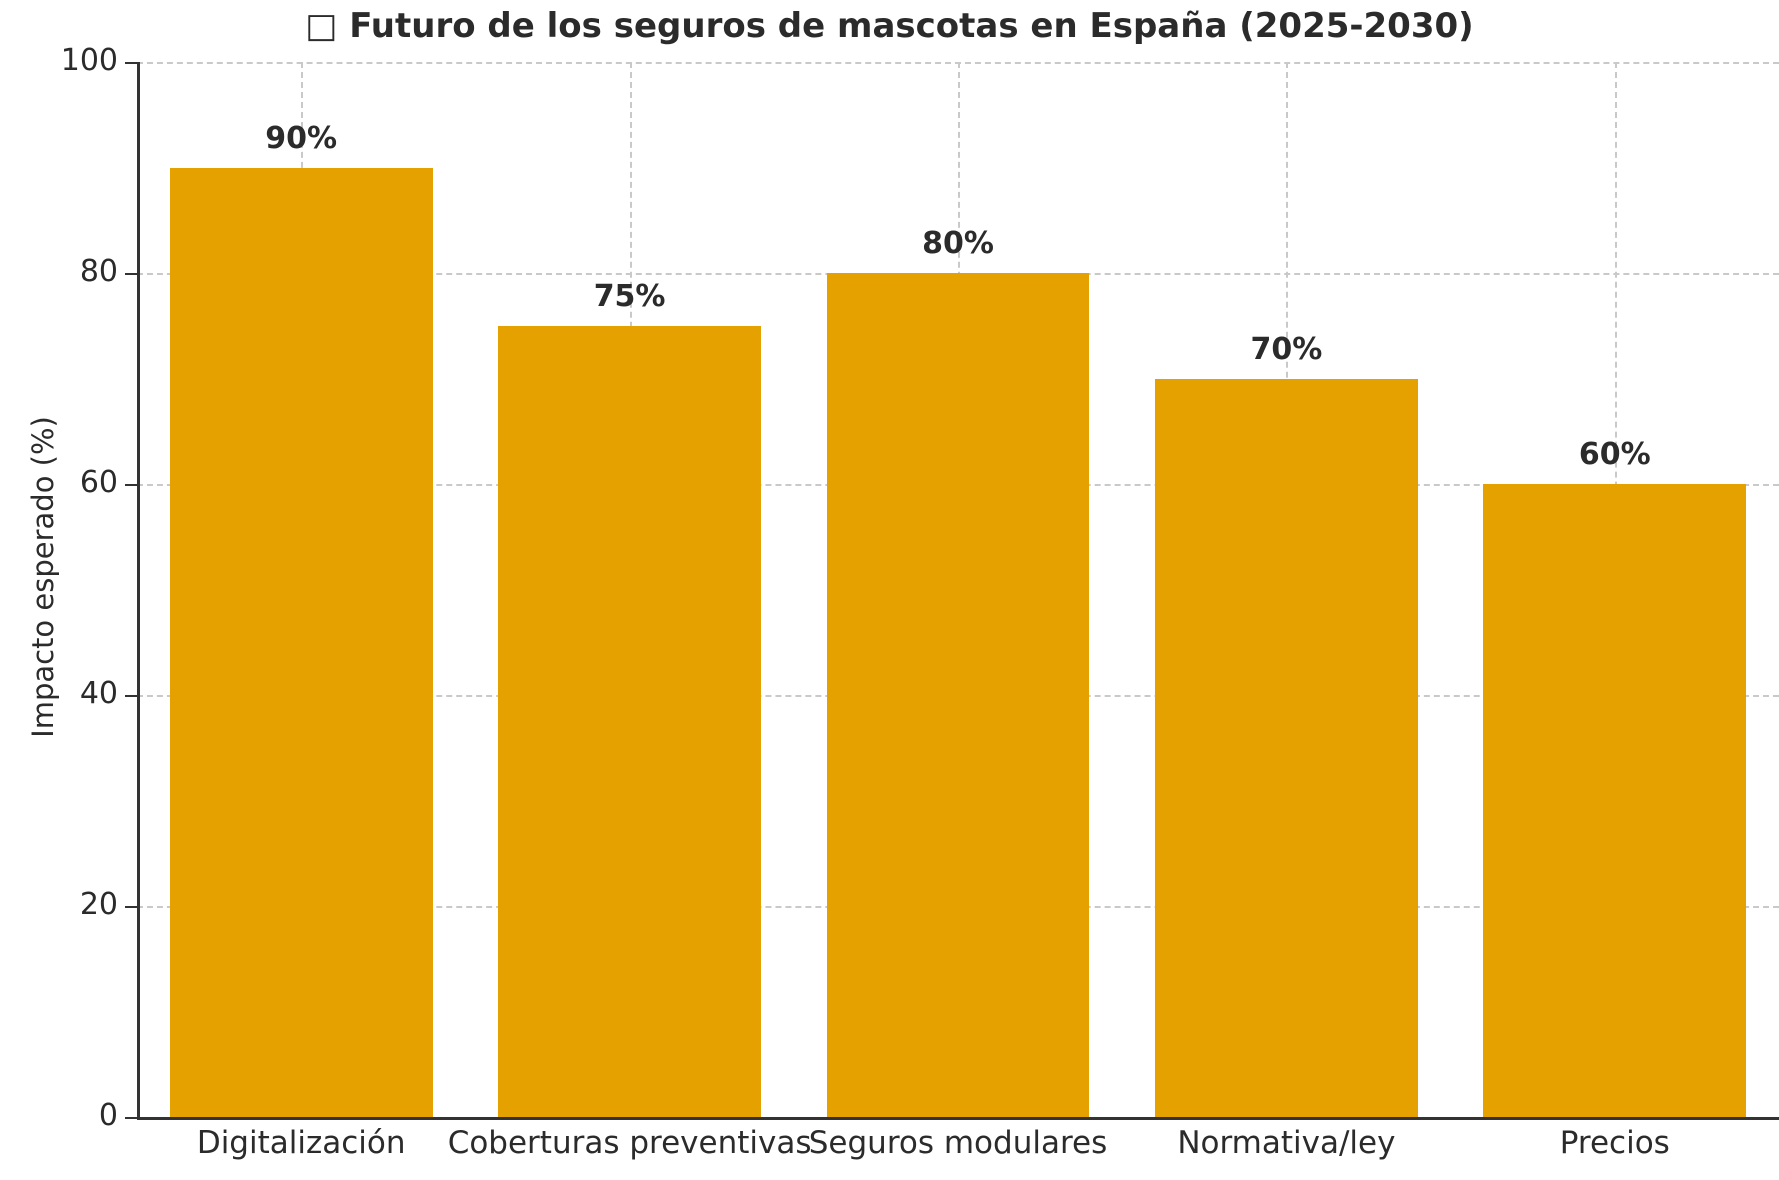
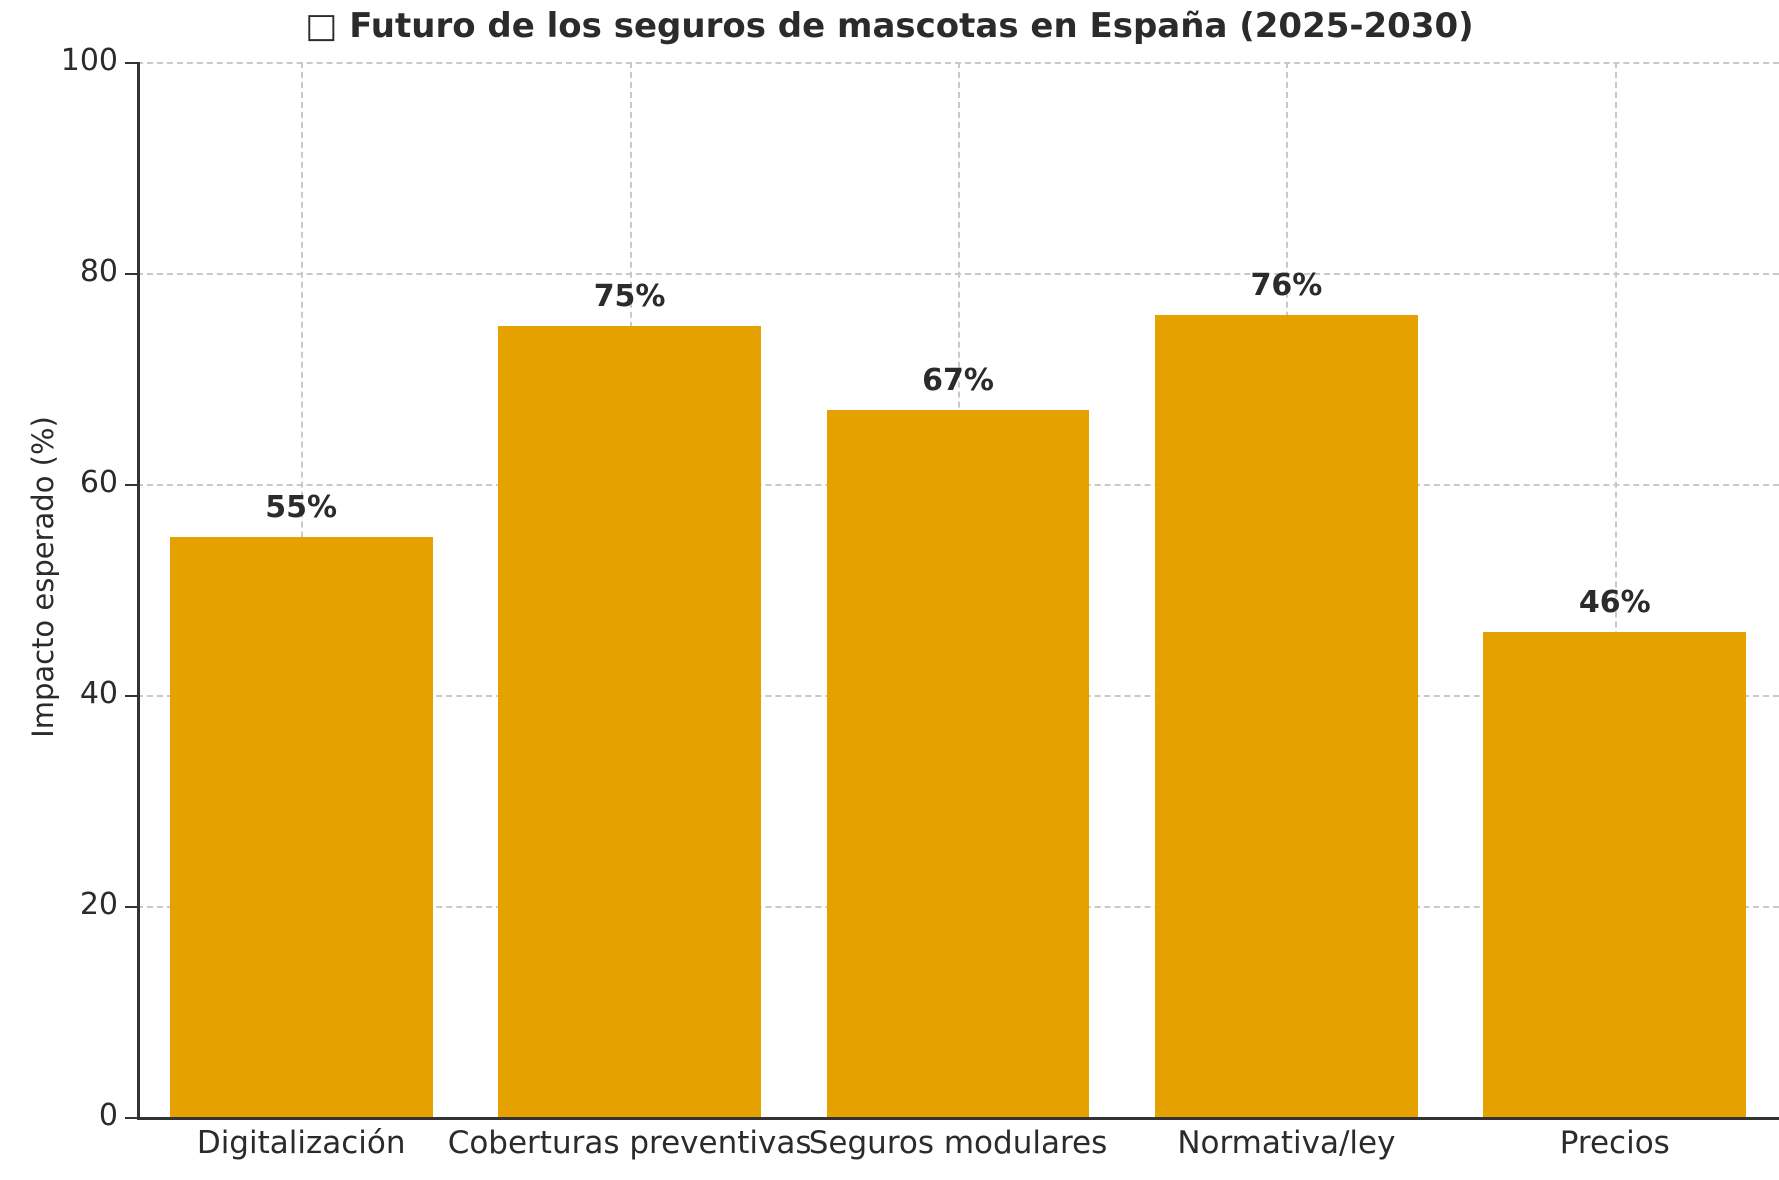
Digitalización: 90% -> 55%
Seguros modulares: 80% -> 67%
Normativa/ley: 70% -> 76%
Precios: 60% -> 46%
